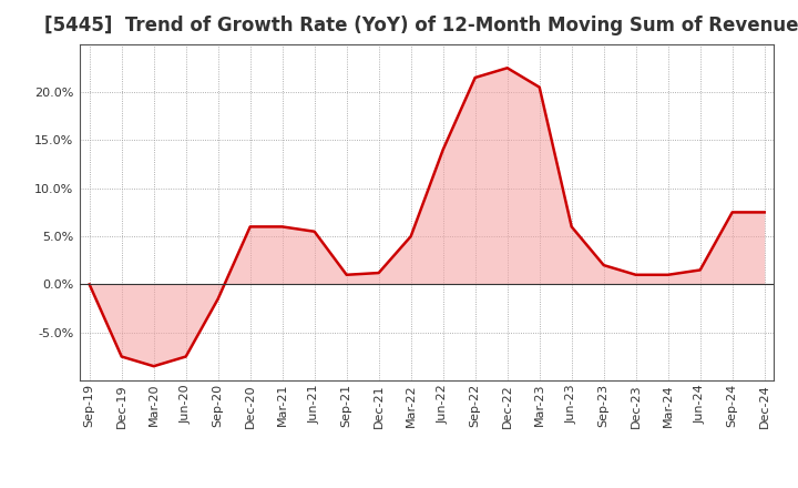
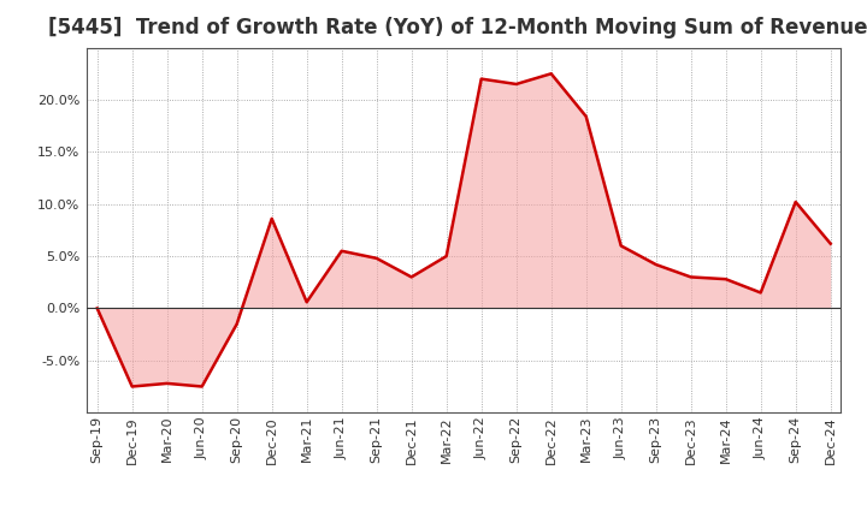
Mar-20: -8.5% -> -7.2%
Dec-20: 6.0% -> 8.6%
Mar-21: 6.0% -> 0.6%
Sep-21: 1.0% -> 4.8%
Dec-21: 1.2% -> 3.0%
Jun-22: 14.0% -> 22.0%
Mar-23: 20.5% -> 18.4%
Sep-23: 2.0% -> 4.2%
Dec-23: 1.0% -> 3.0%
Mar-24: 1.0% -> 2.8%
Sep-24: 7.5% -> 10.2%
Dec-24: 7.5% -> 6.2%
